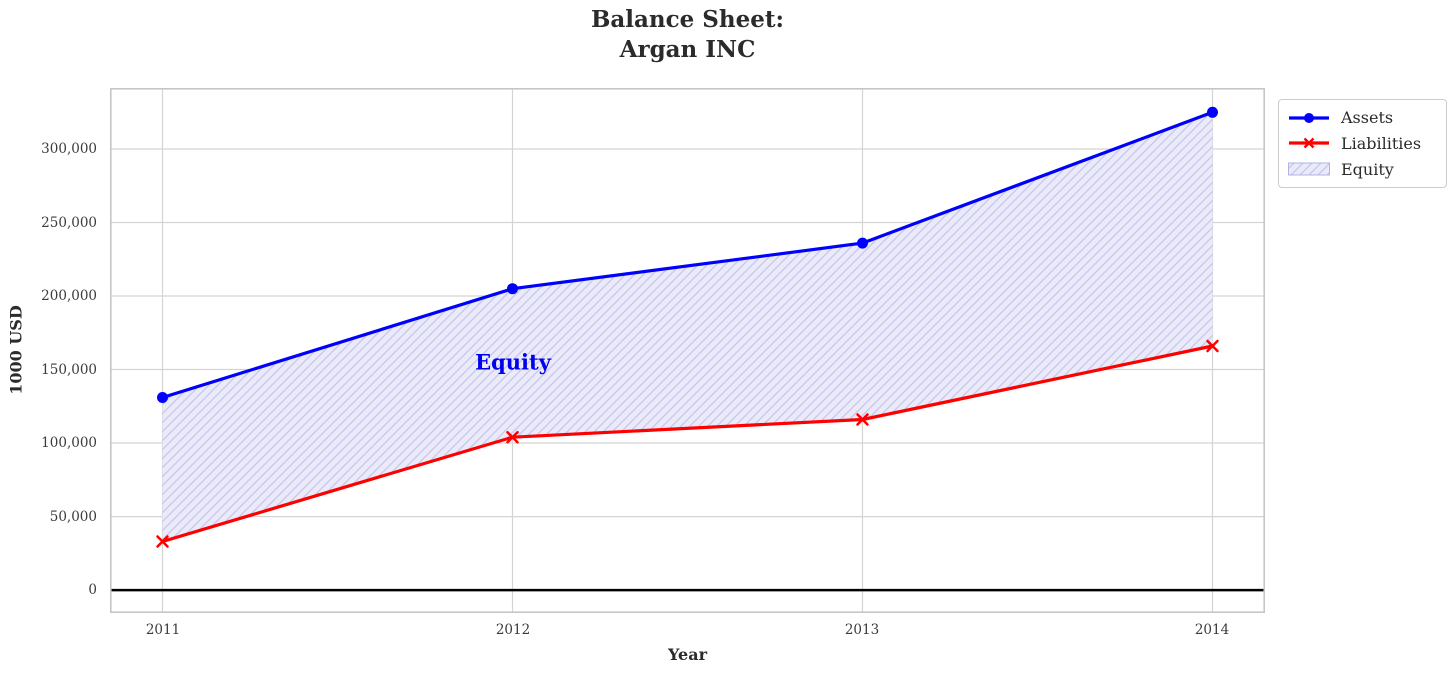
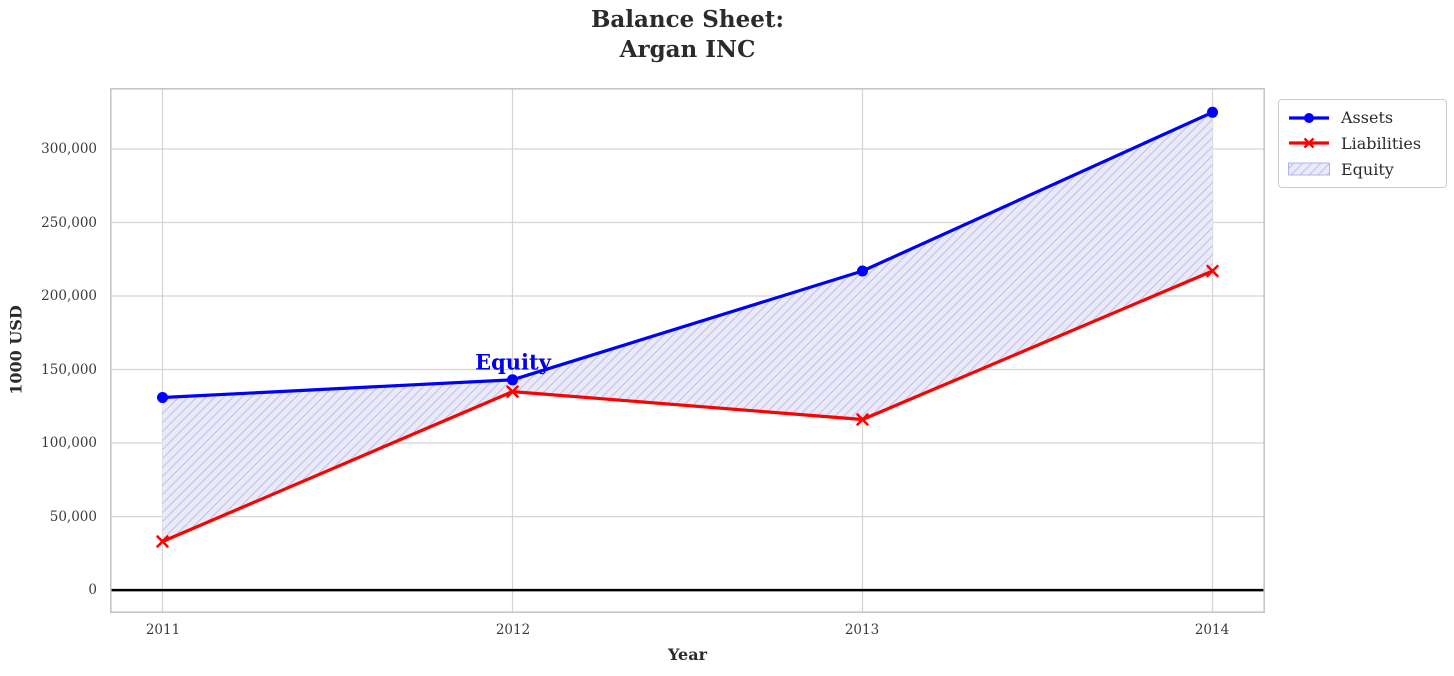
Assets/2012: 205000 -> 143000
Liabilities/2012: 104000 -> 135000
Assets/2013: 236000 -> 217000
Liabilities/2014: 166000 -> 217000
